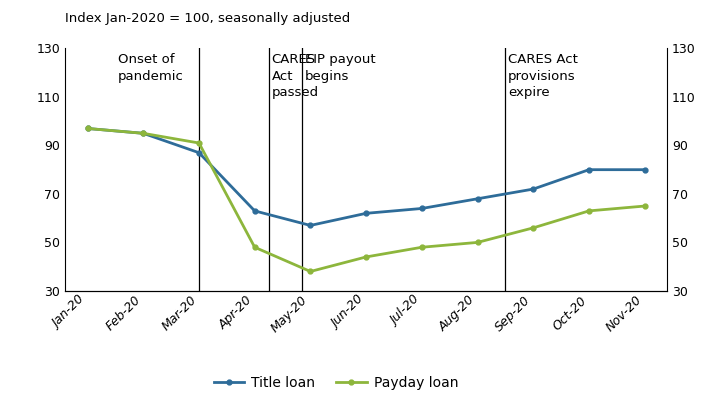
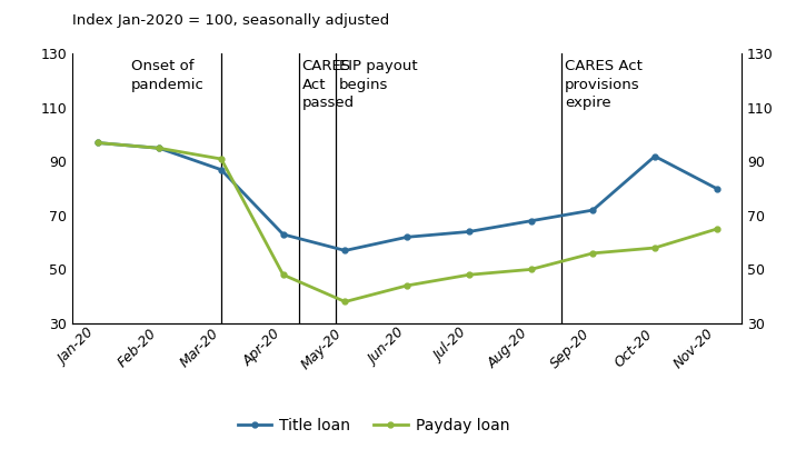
Title loan/Oct-20: 80 -> 92
Payday loan/Oct-20: 63 -> 58
